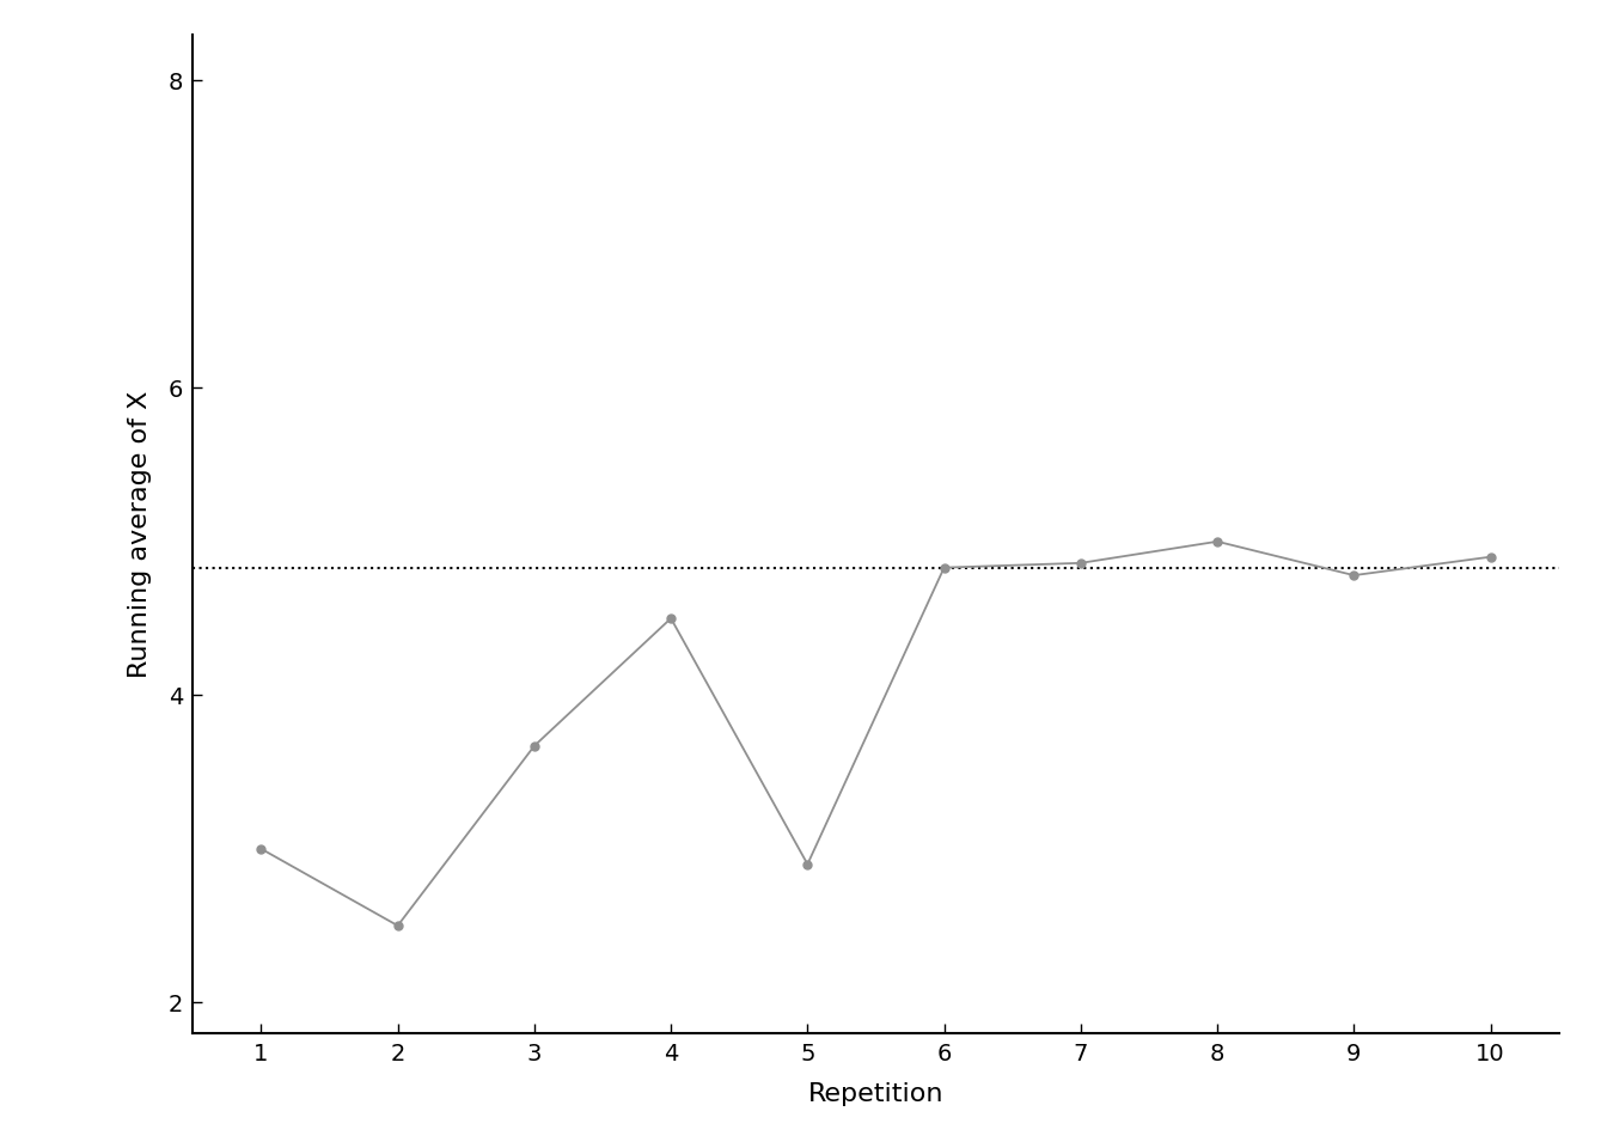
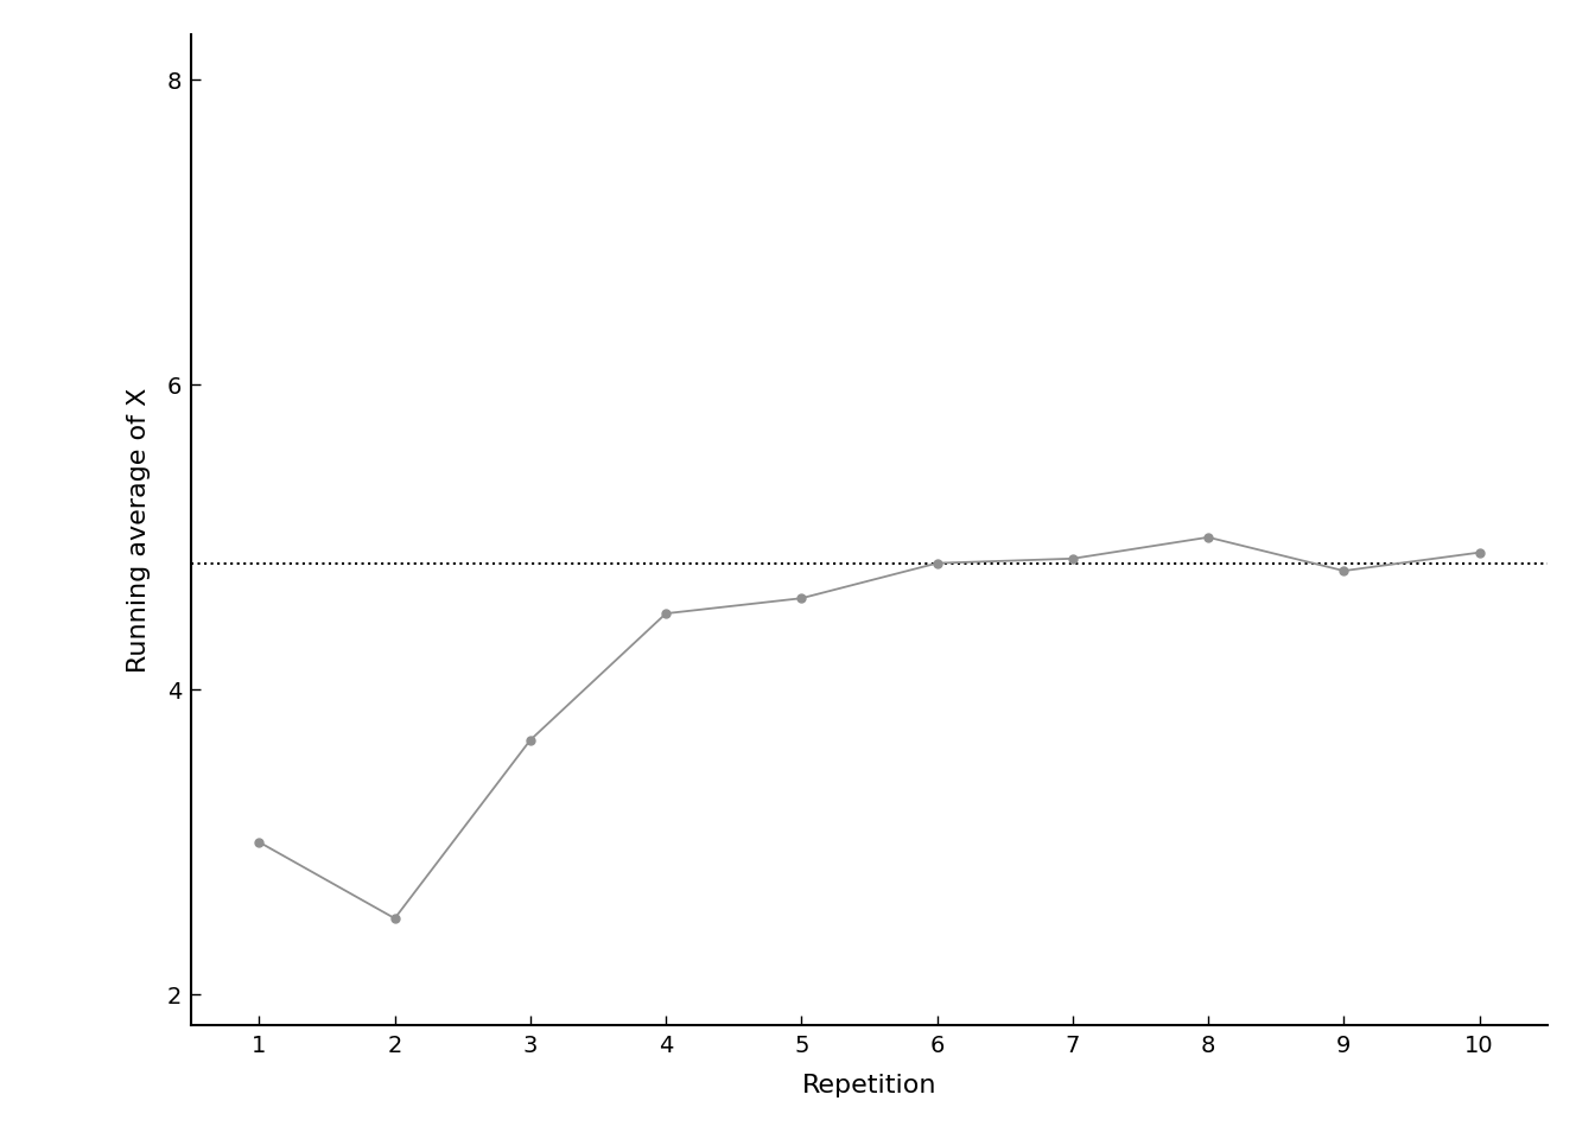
5: 2.90 -> 4.60
